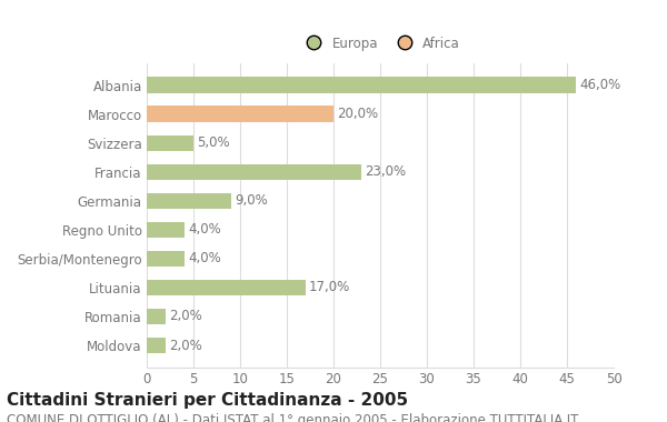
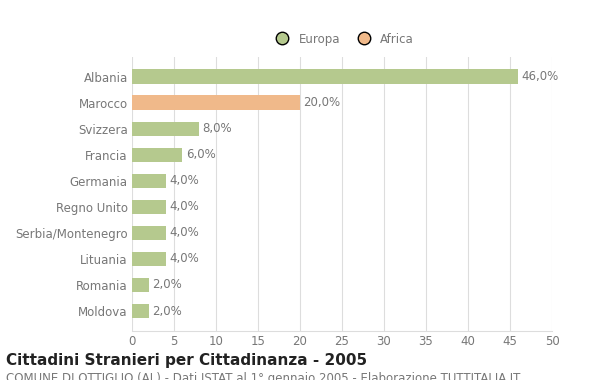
Svizzera: 5,0% -> 8,0%
Francia: 23,0% -> 6,0%
Germania: 9,0% -> 4,0%
Lituania: 17,0% -> 4,0%
